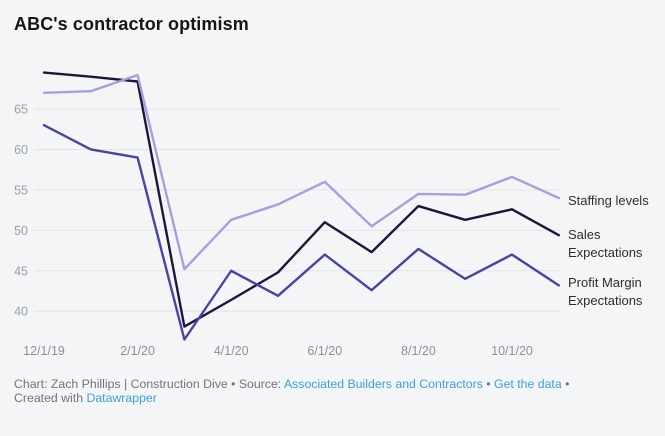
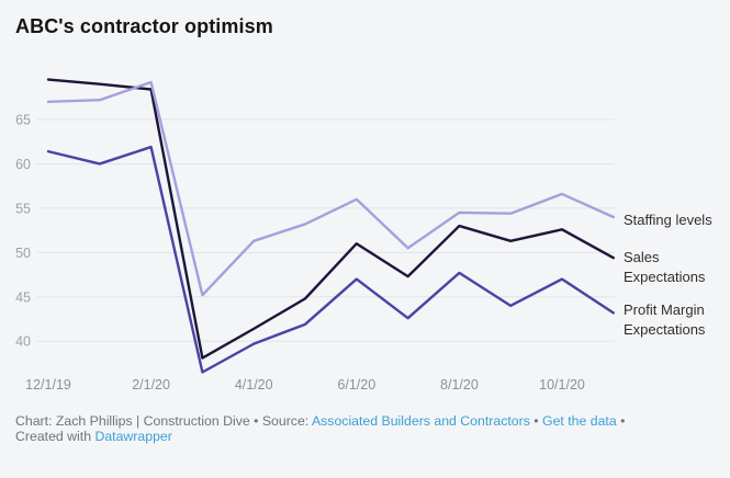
Profit Margin Expectations/12/1/19: 63 -> 61
Profit Margin Expectations/2/1/20: 59 -> 62
Profit Margin Expectations/4/1/20: 45 -> 40
